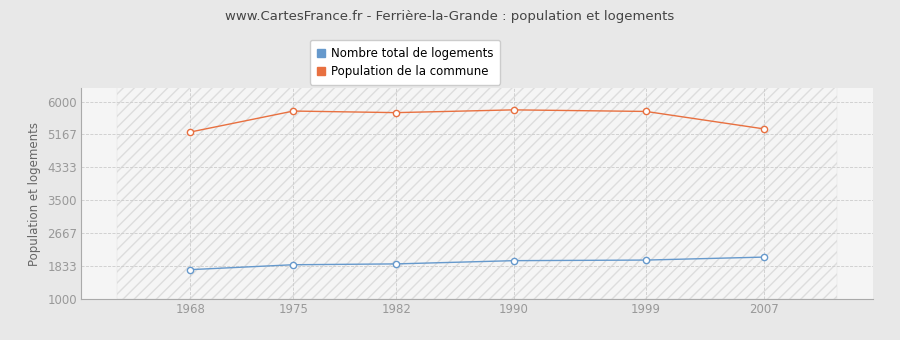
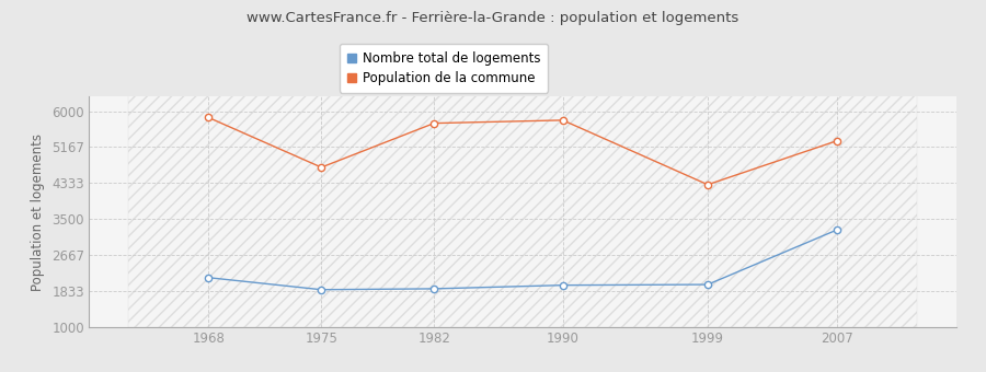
Nombre total de logements/1968: 1750 -> 2150
Population de la commune/1968: 5230 -> 5850
Population de la commune/1975: 5760 -> 4700
Population de la commune/1999: 5750 -> 4300
Nombre total de logements/2007: 2060 -> 3250
